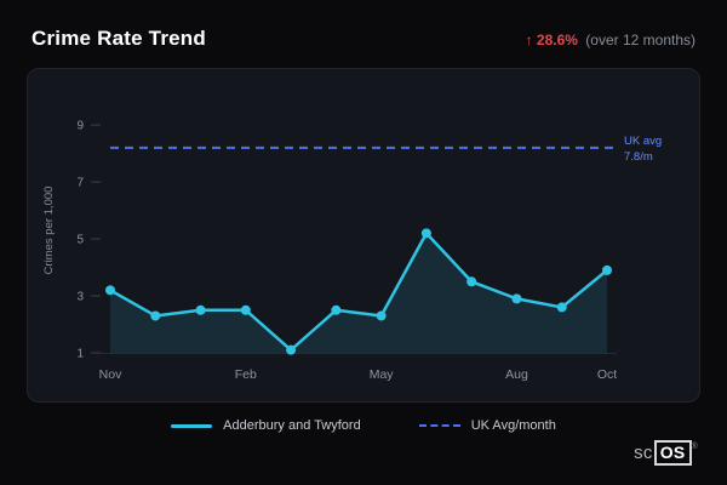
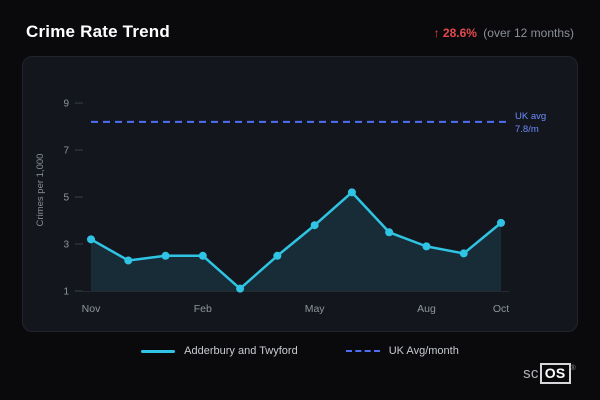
May: 2.3 -> 3.8
